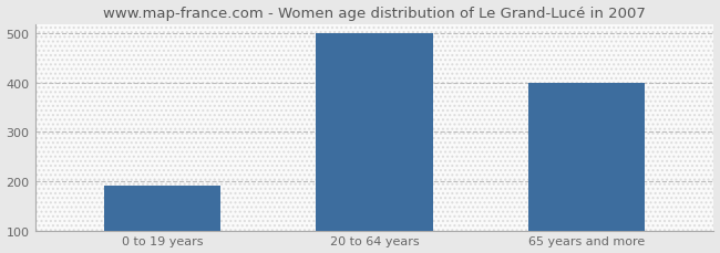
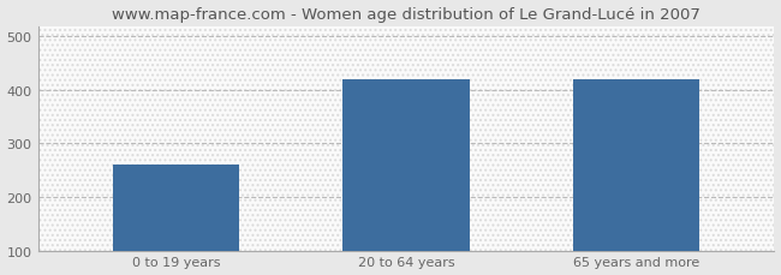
0 to 19 years: 190 -> 260
20 to 64 years: 500 -> 420
65 years and more: 400 -> 420
